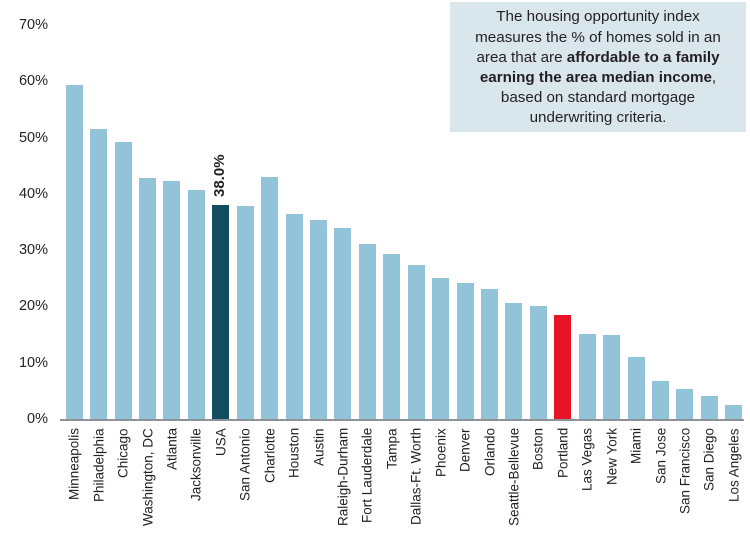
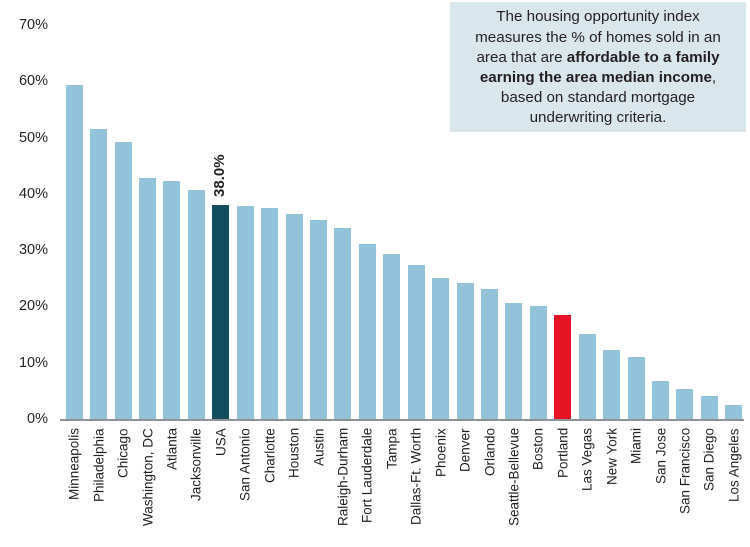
Charlotte: 43% -> 38%
New York: 15% -> 12%
